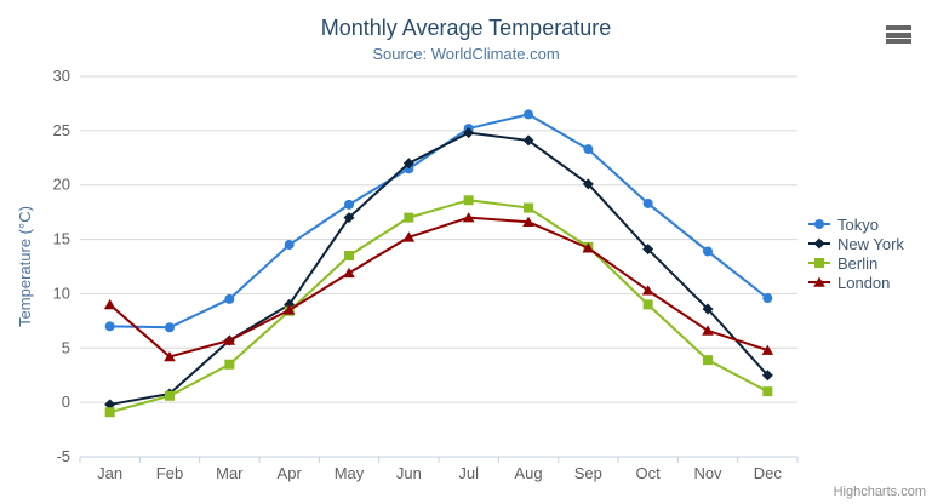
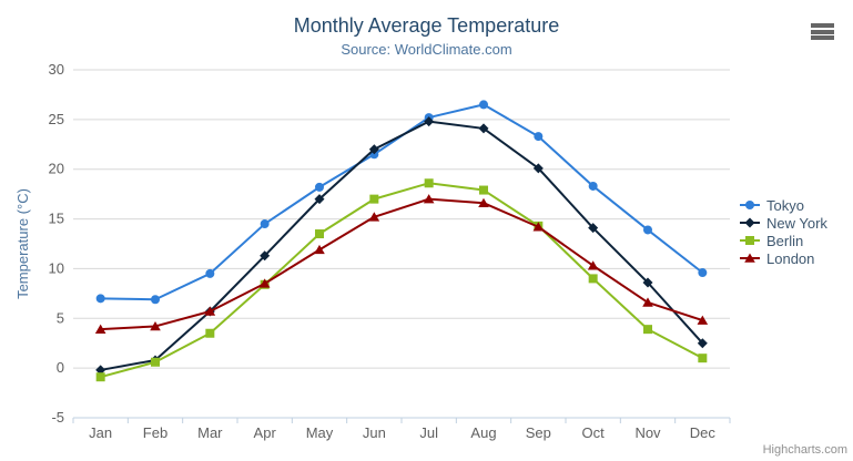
London/Jan: 9 -> 4
New York/Apr: 9 -> 11
